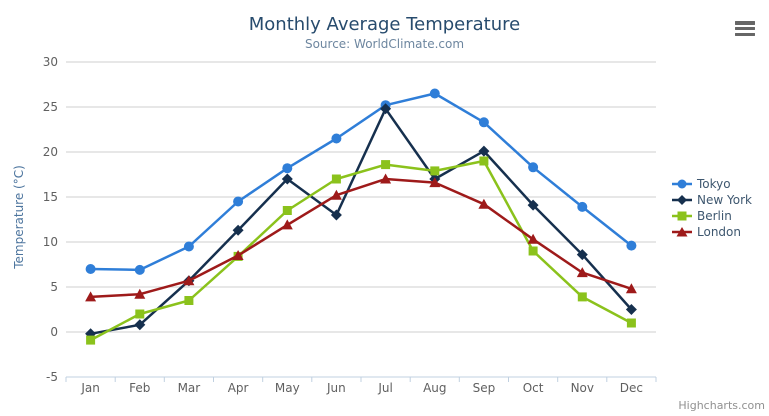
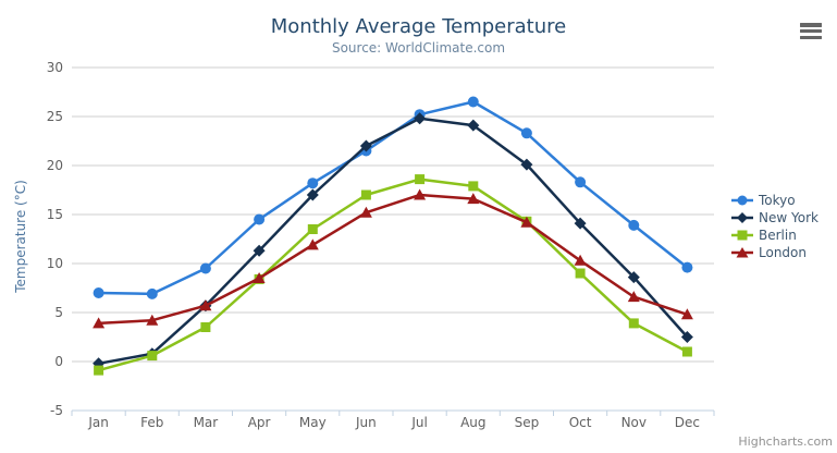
Berlin/Feb: 2 -> 1
New York/Jun: 13 -> 22
New York/Aug: 17 -> 24
Berlin/Sep: 19 -> 14
